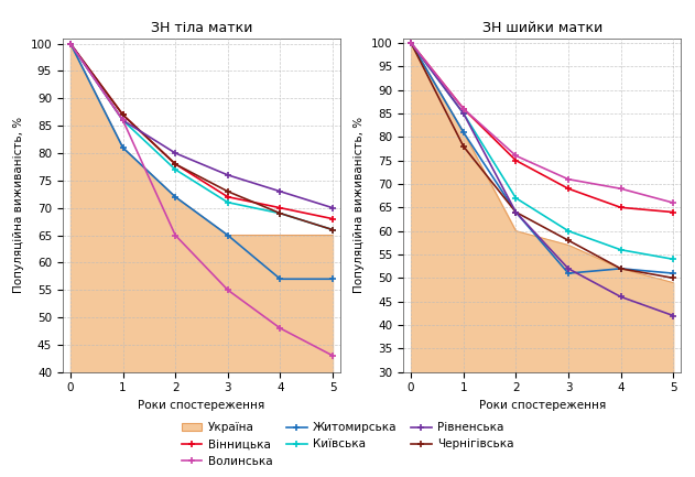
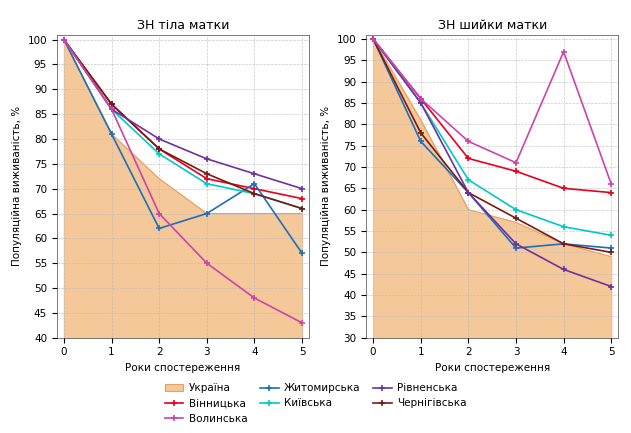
ЗН тіла матки/Житомирська/2: 72 -> 62
ЗН тіла матки/Житомирська/4: 57 -> 71
ЗН шийки матки/Житомирська/1: 81 -> 76
ЗН шийки матки/Вінницька/2: 75 -> 72
ЗН шийки матки/Волинська/4: 69 -> 97
